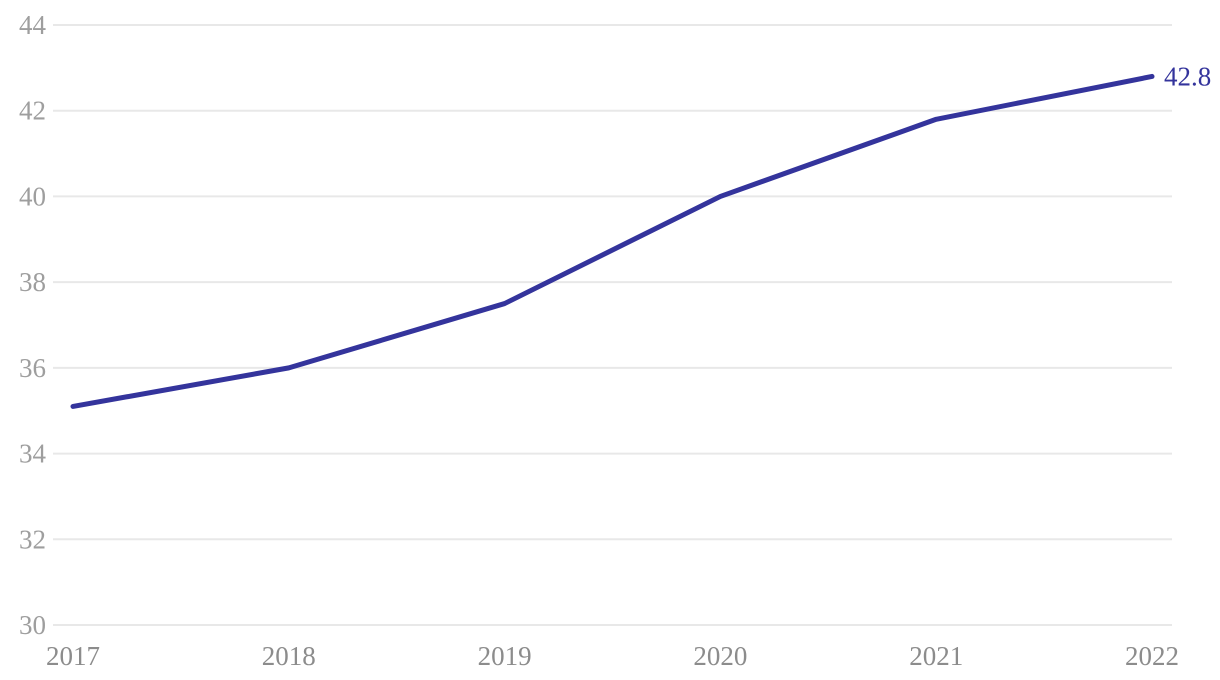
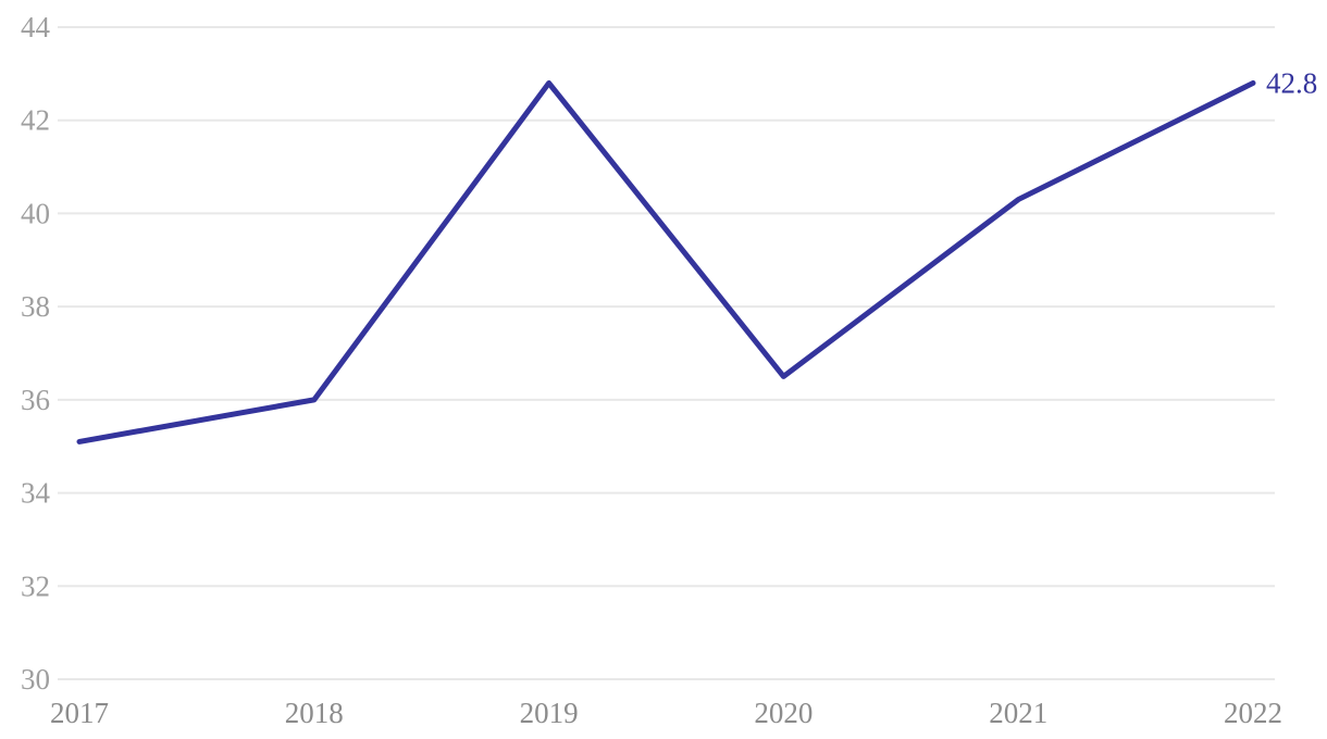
2019: 37.5 -> 42.8
2020: 40.0 -> 36.5
2021: 41.8 -> 40.3
